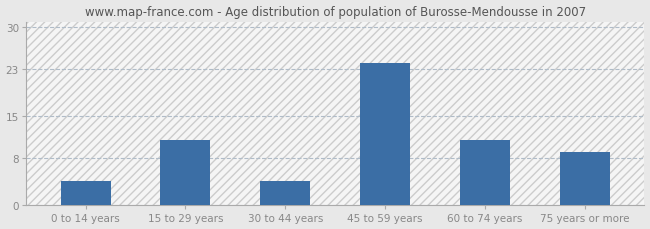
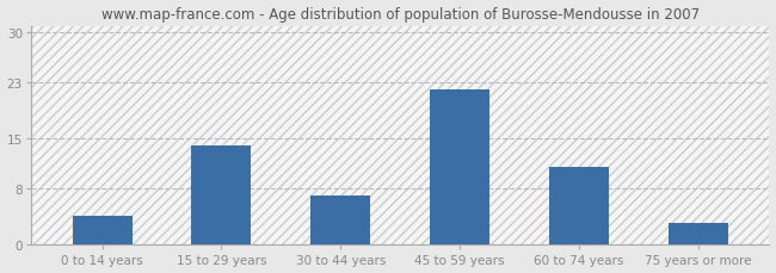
15 to 29 years: 11 -> 14
30 to 44 years: 4 -> 7
45 to 59 years: 24 -> 22
75 years or more: 9 -> 3
